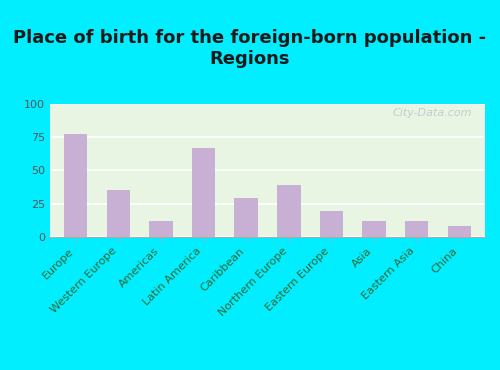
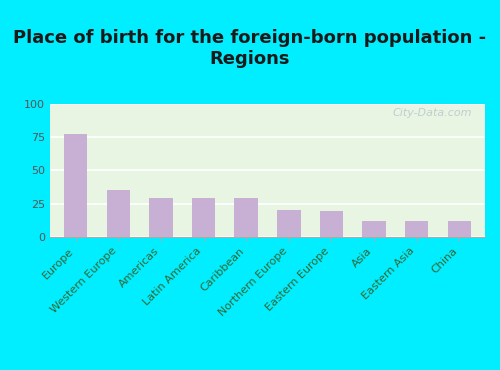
Americas: 12 -> 29
Latin America: 67 -> 29
Northern Europe: 39 -> 20
China: 8 -> 12
